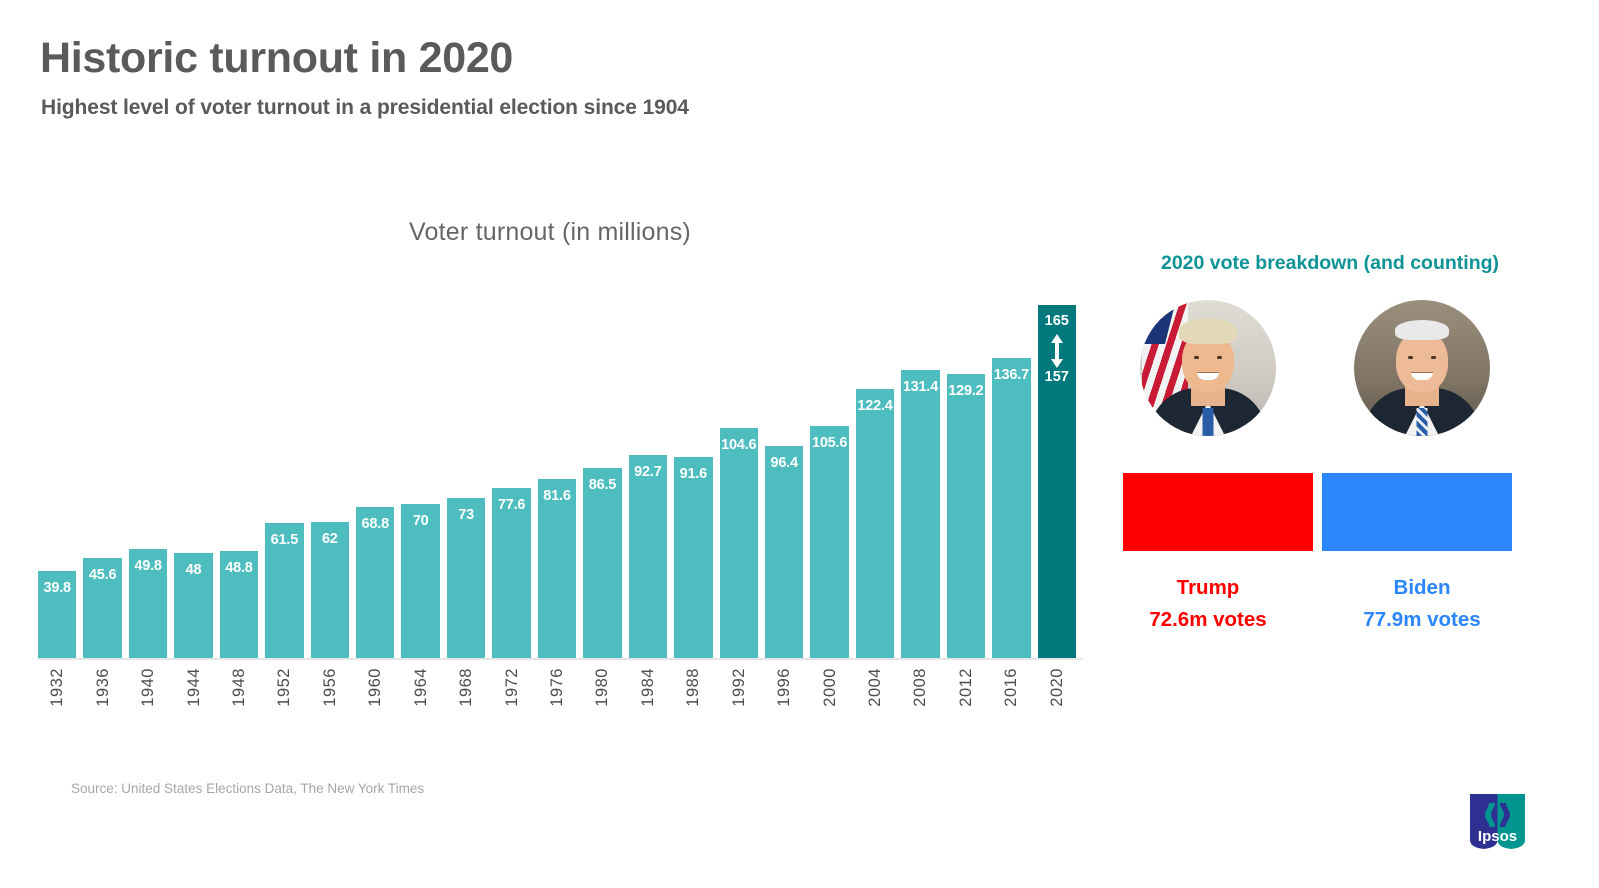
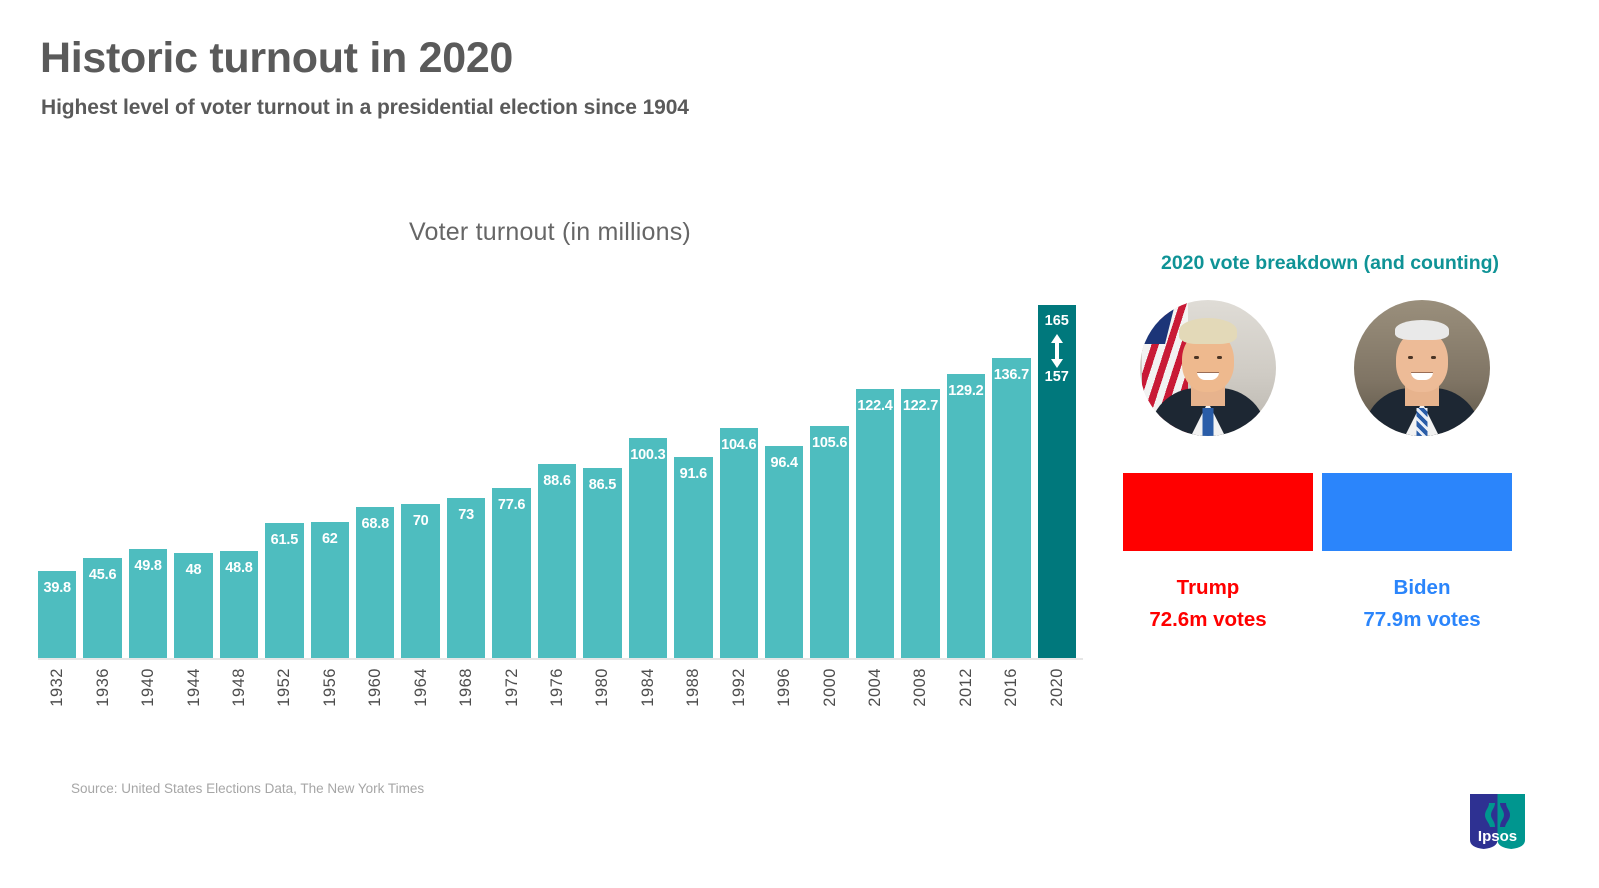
1976: 81.6 -> 88.6
1984: 92.7 -> 100.3
2008: 131.4 -> 122.7
